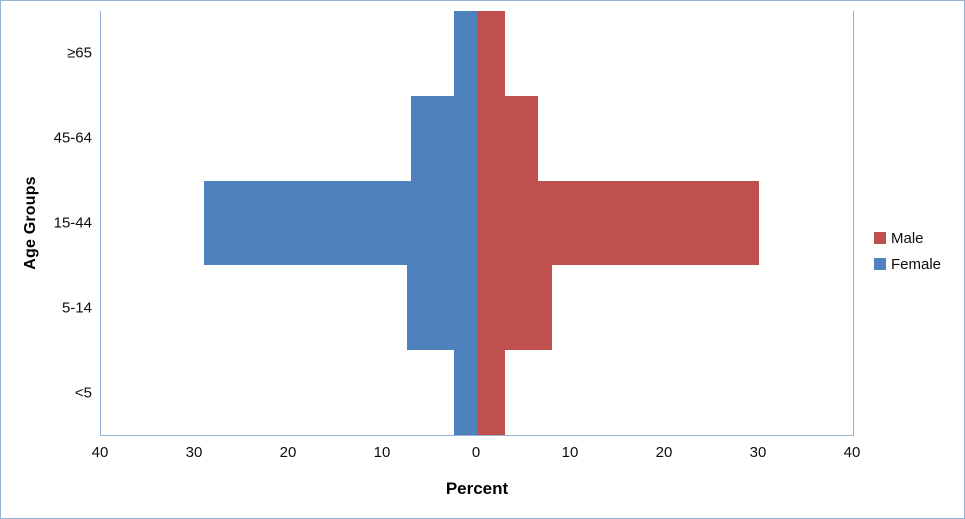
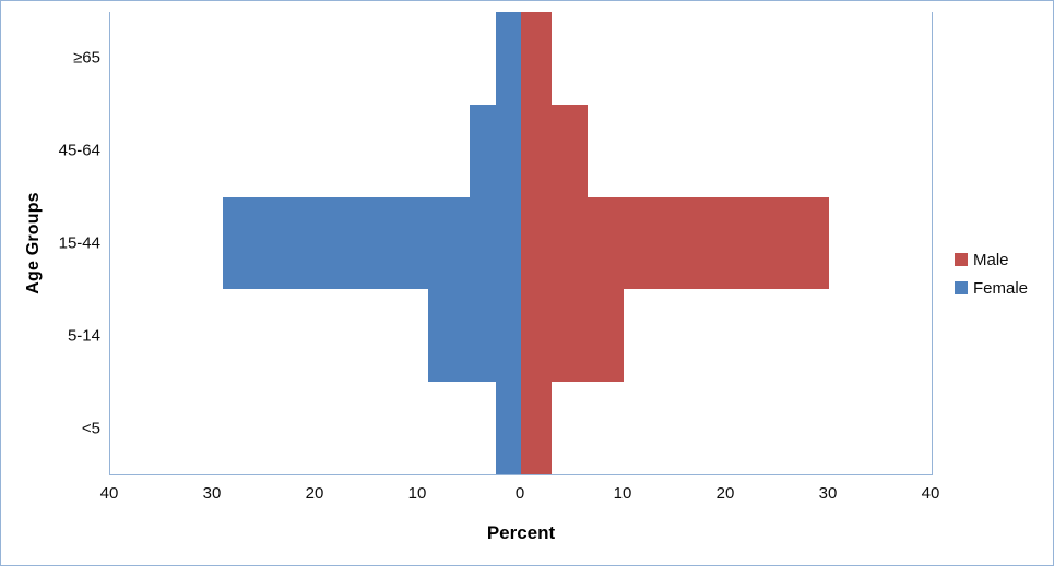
Male/5-14: 8 -> 10
Female/5-14: 8 -> 9
Female/45-64: 7 -> 5
